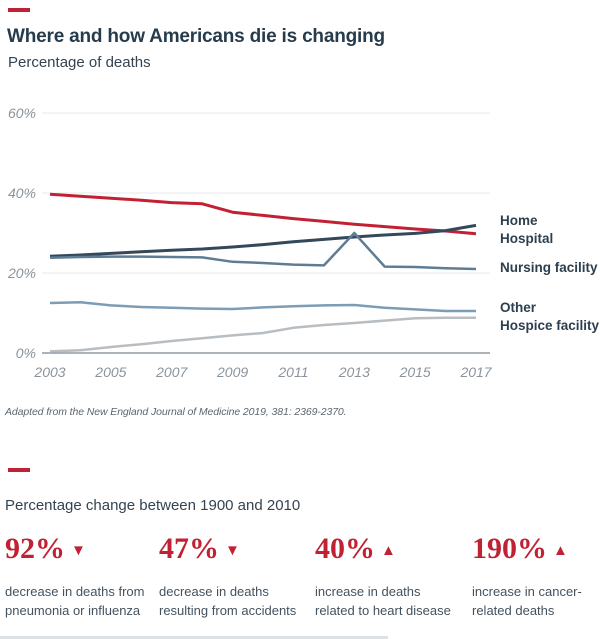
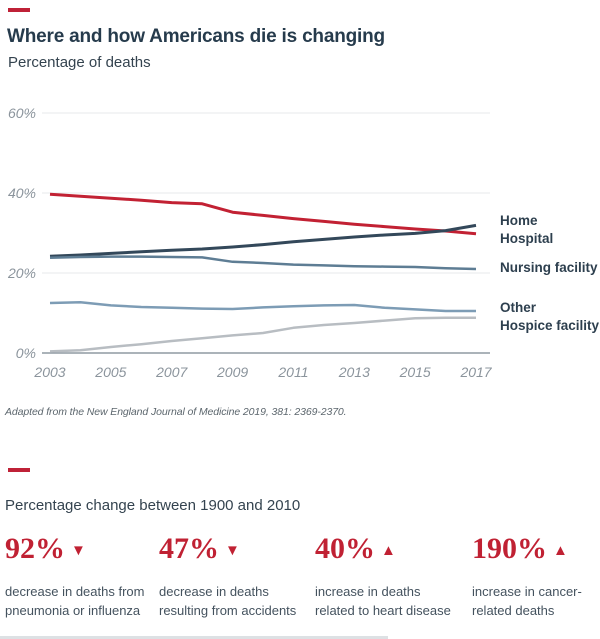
Nursing facility/2013: 30% -> 22%
